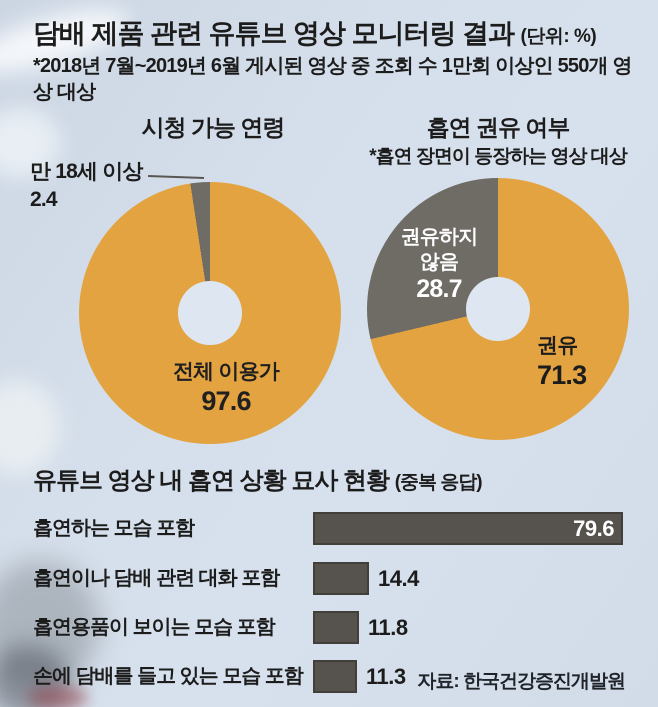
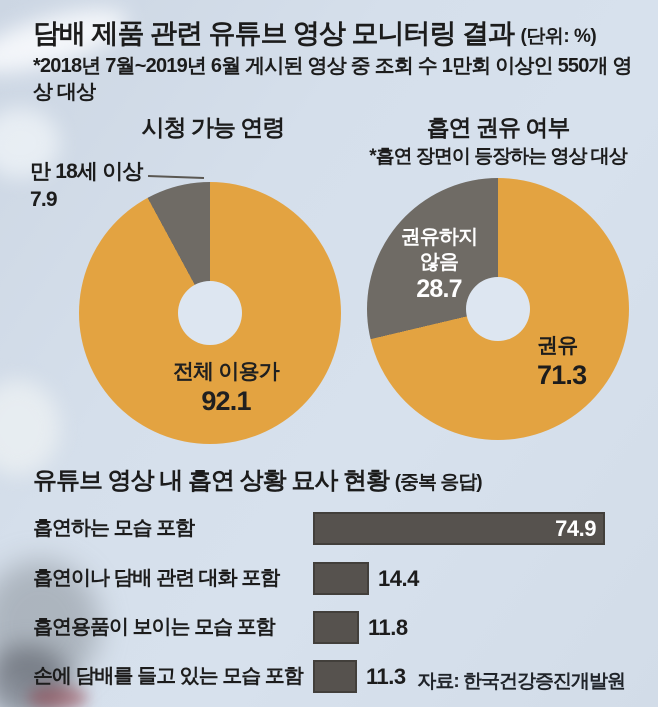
시청 가능 연령/전체 이용가: 97.6 -> 92.1
시청 가능 연령/만 18세 이상: 2.4 -> 7.9
유튜브 영상 내 흡연 상황 묘사 현황/흡연하는 모습 포함: 79.6 -> 74.9
